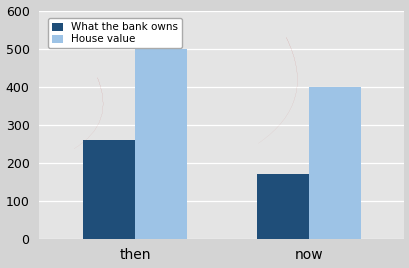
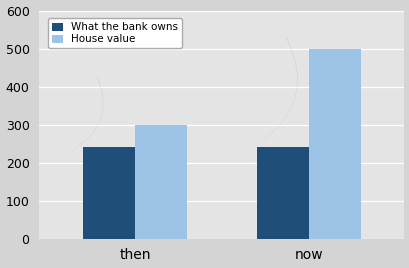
What the bank owns/then: 260 -> 240
House value/then: 500 -> 300
What the bank owns/now: 170 -> 240
House value/now: 400 -> 500
